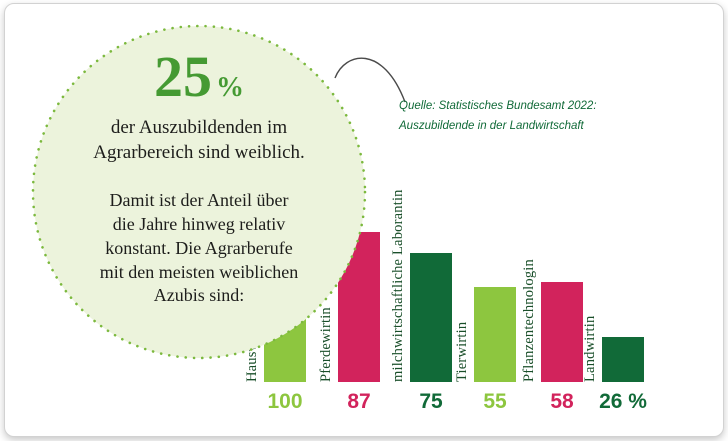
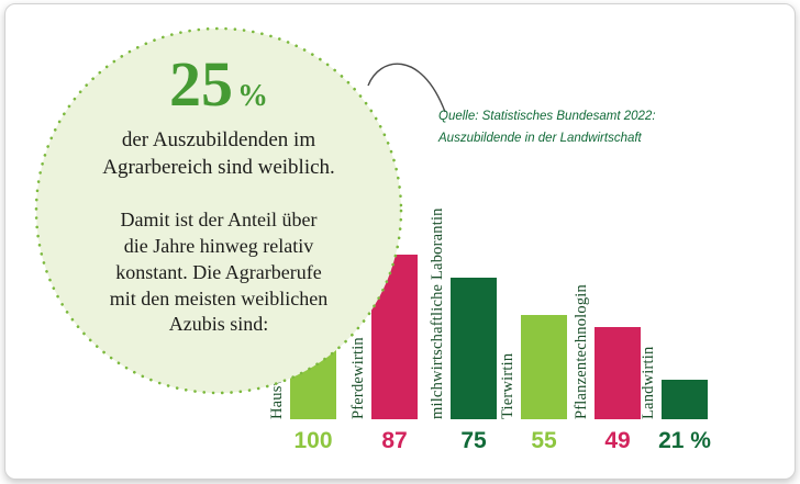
Pflanzentechnologin: 58 -> 49
Landwirtin: 26 -> 21
